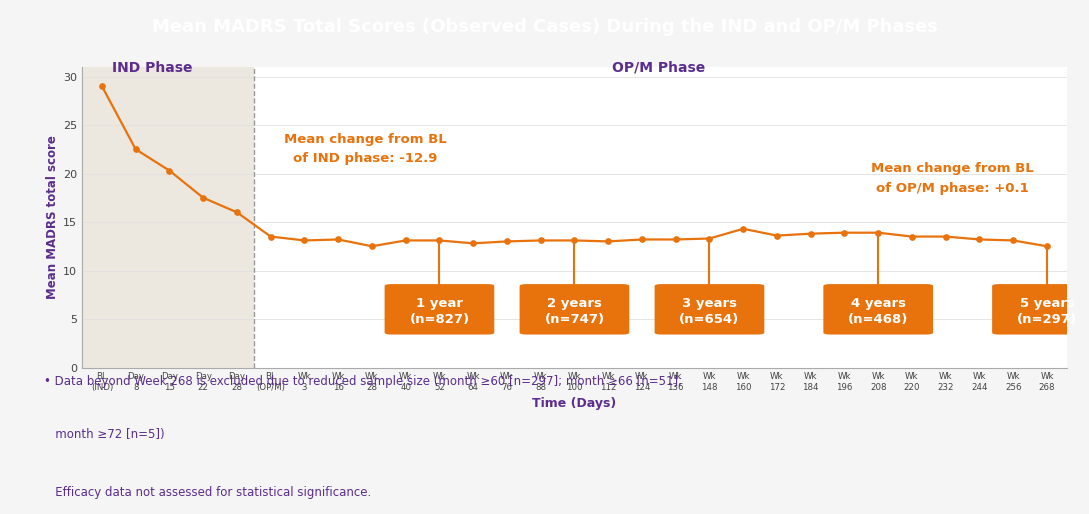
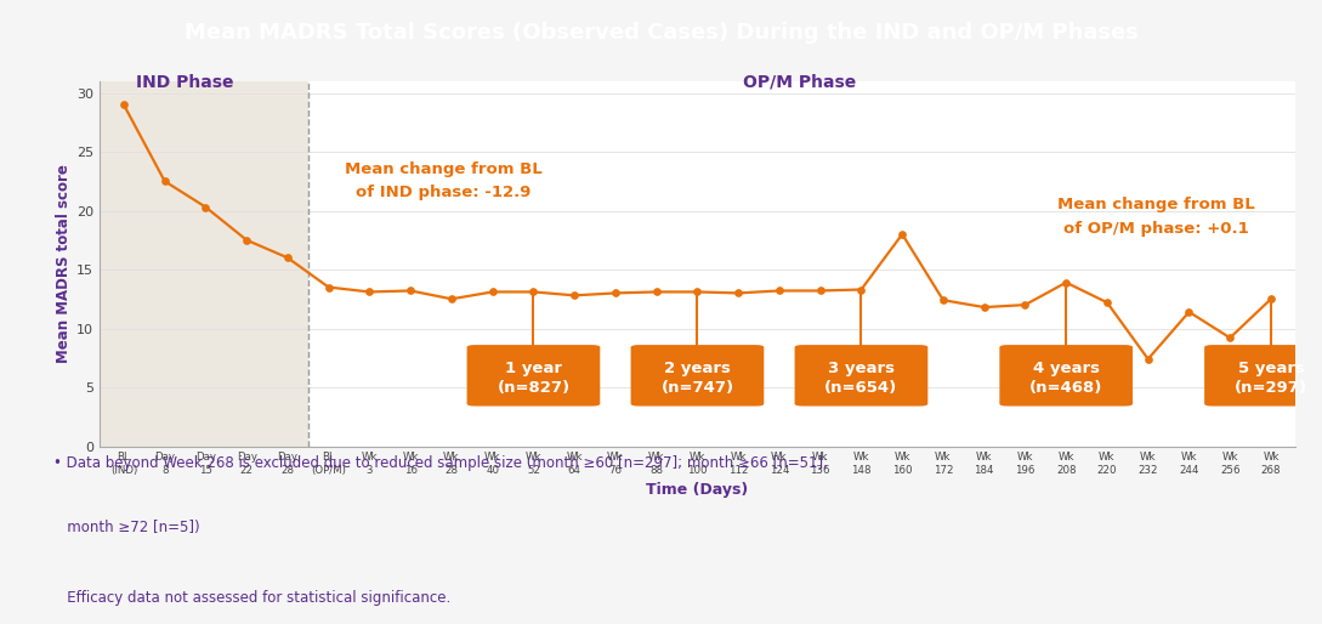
Wk 160: 14.3 -> 18.0
Wk 172: 13.6 -> 12.4
Wk 184: 13.8 -> 11.8
Wk 196: 13.9 -> 12.0
Wk 220: 13.5 -> 12.2
Wk 232: 13.5 -> 7.4
Wk 244: 13.2 -> 11.4
Wk 256: 13.1 -> 9.2
